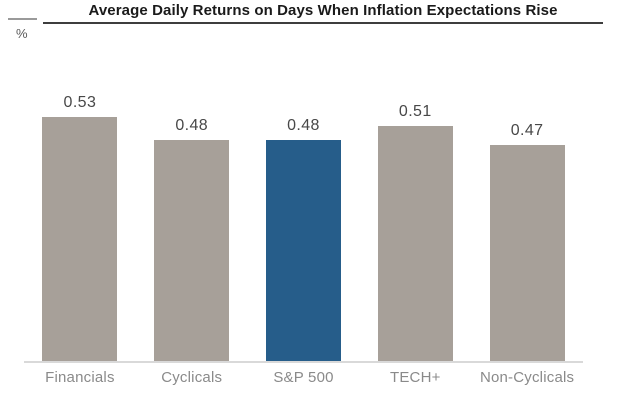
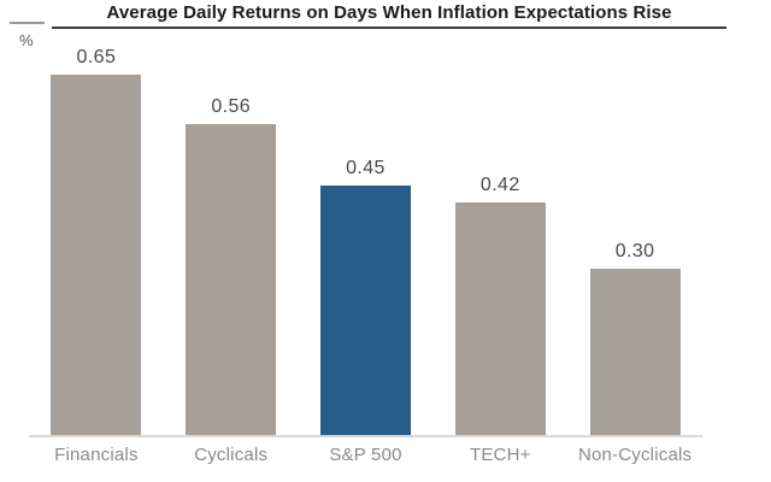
Financials: 0.53 -> 0.65
Cyclicals: 0.48 -> 0.56
S&P 500: 0.48 -> 0.45
TECH+: 0.51 -> 0.42
Non-Cyclicals: 0.47 -> 0.30
